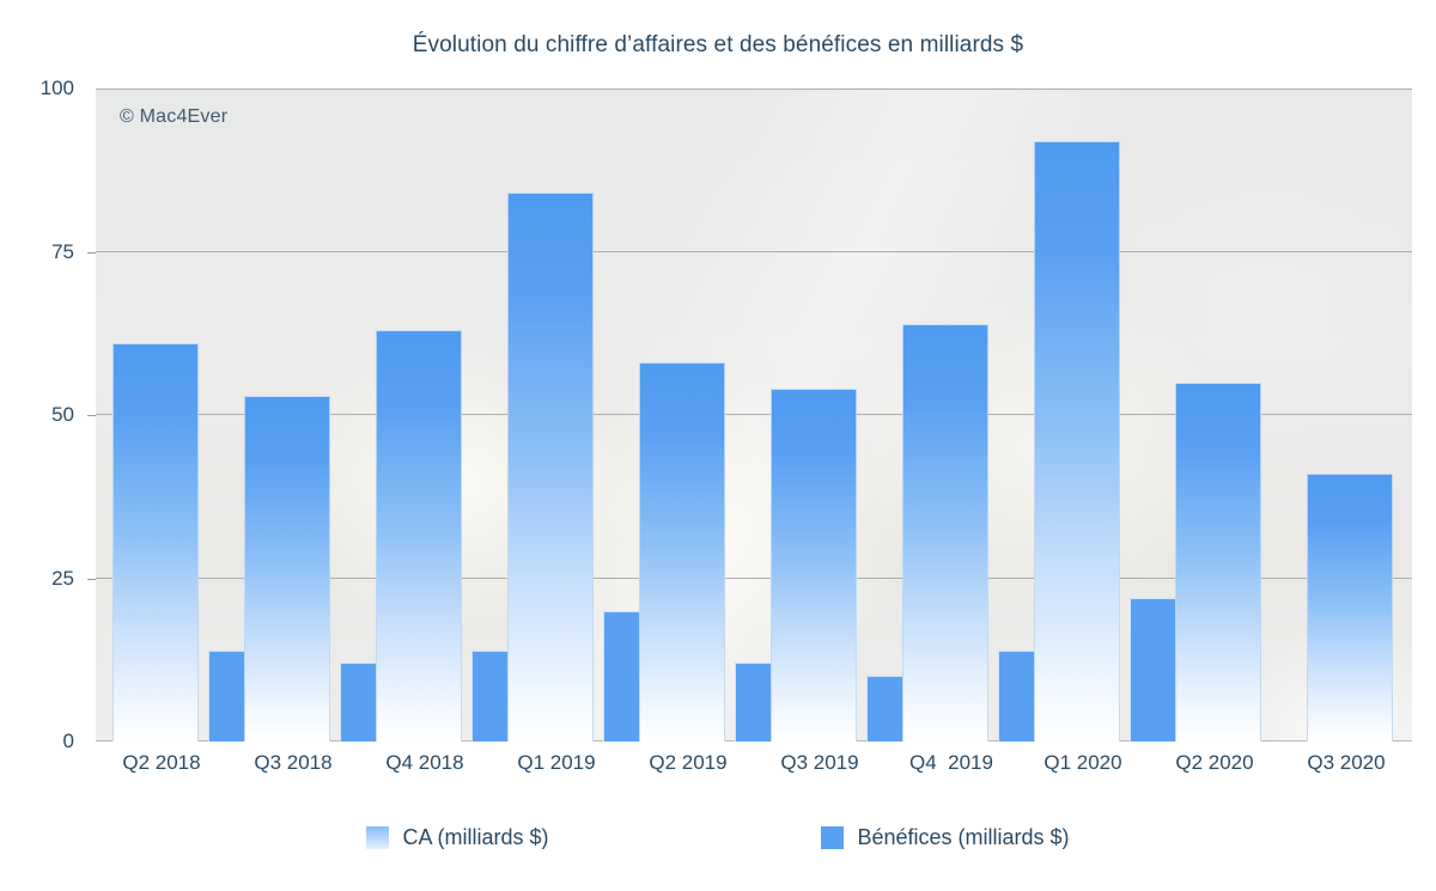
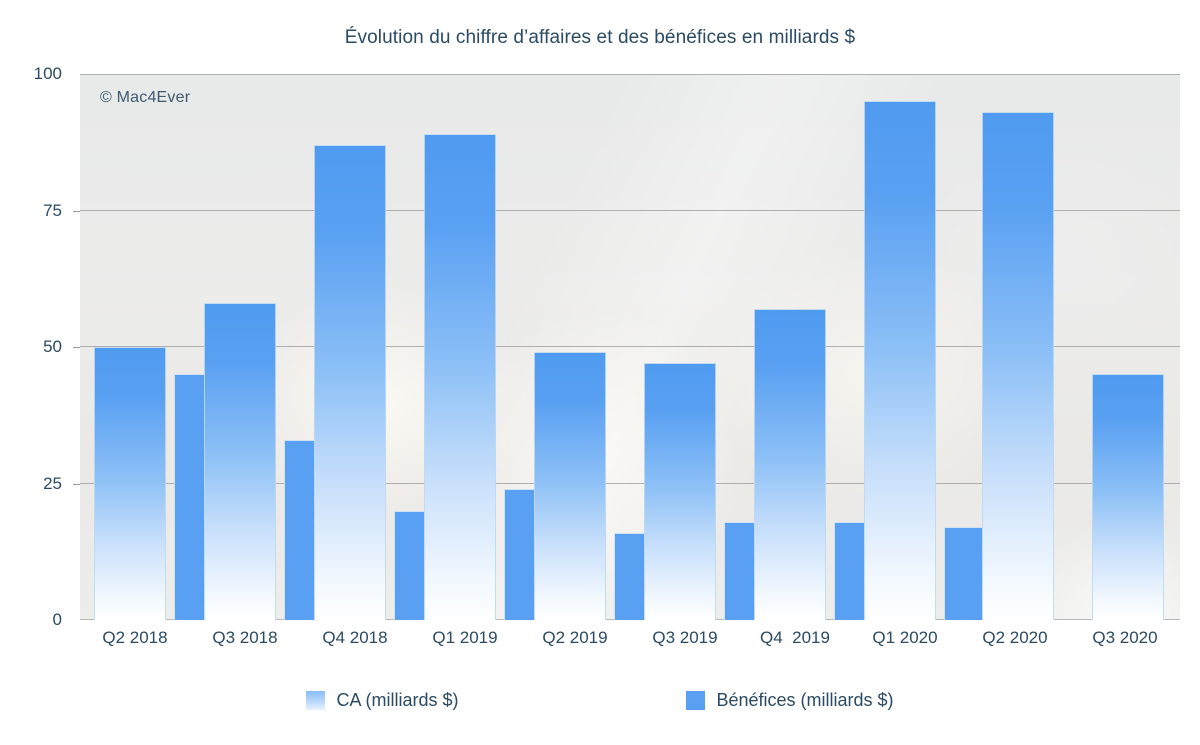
CA (milliards $)/Q2 2018: 61 -> 50
Bénéfices (milliards $)/Q2 2018: 14 -> 45
CA (milliards $)/Q3 2018: 53 -> 58
Bénéfices (milliards $)/Q3 2018: 12 -> 33
CA (milliards $)/Q4 2018: 63 -> 87
Bénéfices (milliards $)/Q4 2018: 14 -> 20
CA (milliards $)/Q1 2019: 84 -> 89
Bénéfices (milliards $)/Q1 2019: 20 -> 24
CA (milliards $)/Q2 2019: 58 -> 49
Bénéfices (milliards $)/Q2 2019: 12 -> 16
CA (milliards $)/Q3 2019: 54 -> 47
Bénéfices (milliards $)/Q3 2019: 10 -> 18
CA (milliards $)/Q4 2019: 64 -> 57
Bénéfices (milliards $)/Q4 2019: 14 -> 18
CA (milliards $)/Q1 2020: 92 -> 95
Bénéfices (milliards $)/Q1 2020: 22 -> 17
CA (milliards $)/Q2 2020: 55 -> 93
CA (milliards $)/Q3 2020: 41 -> 45
